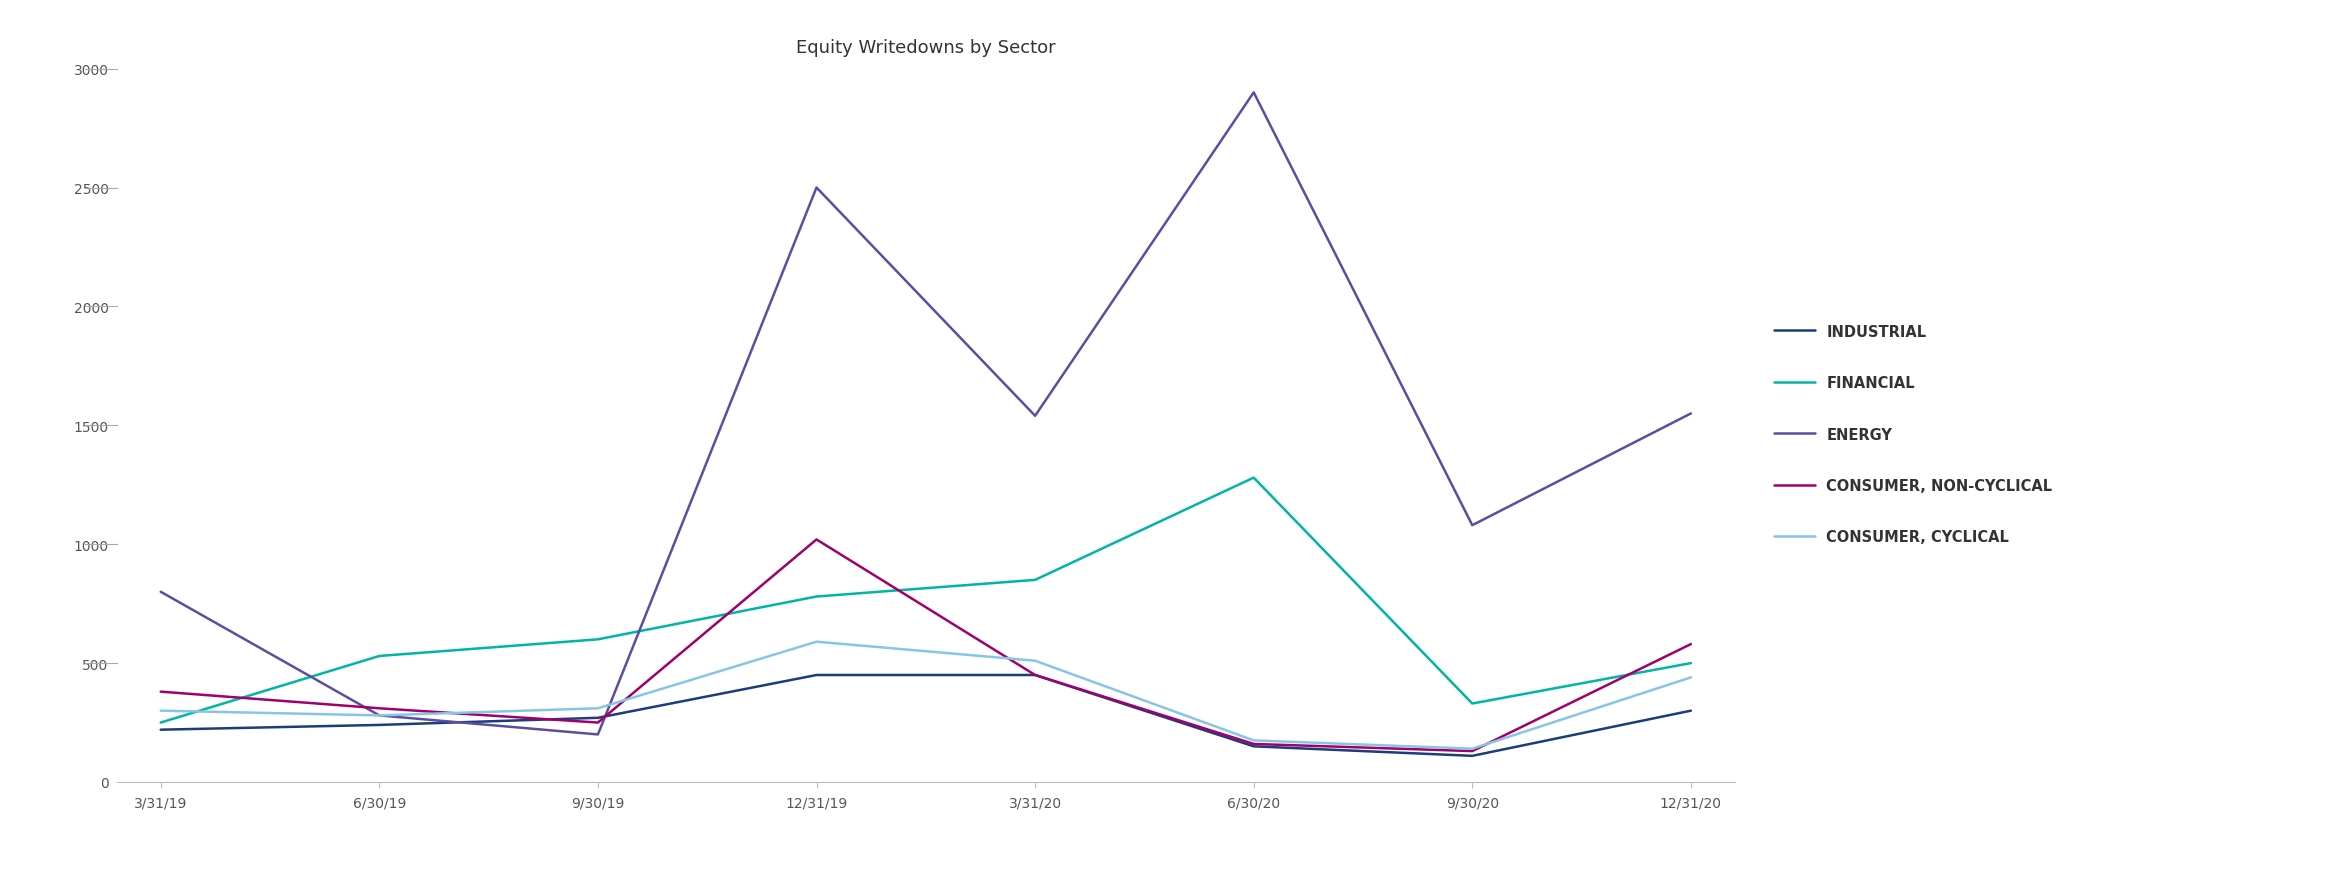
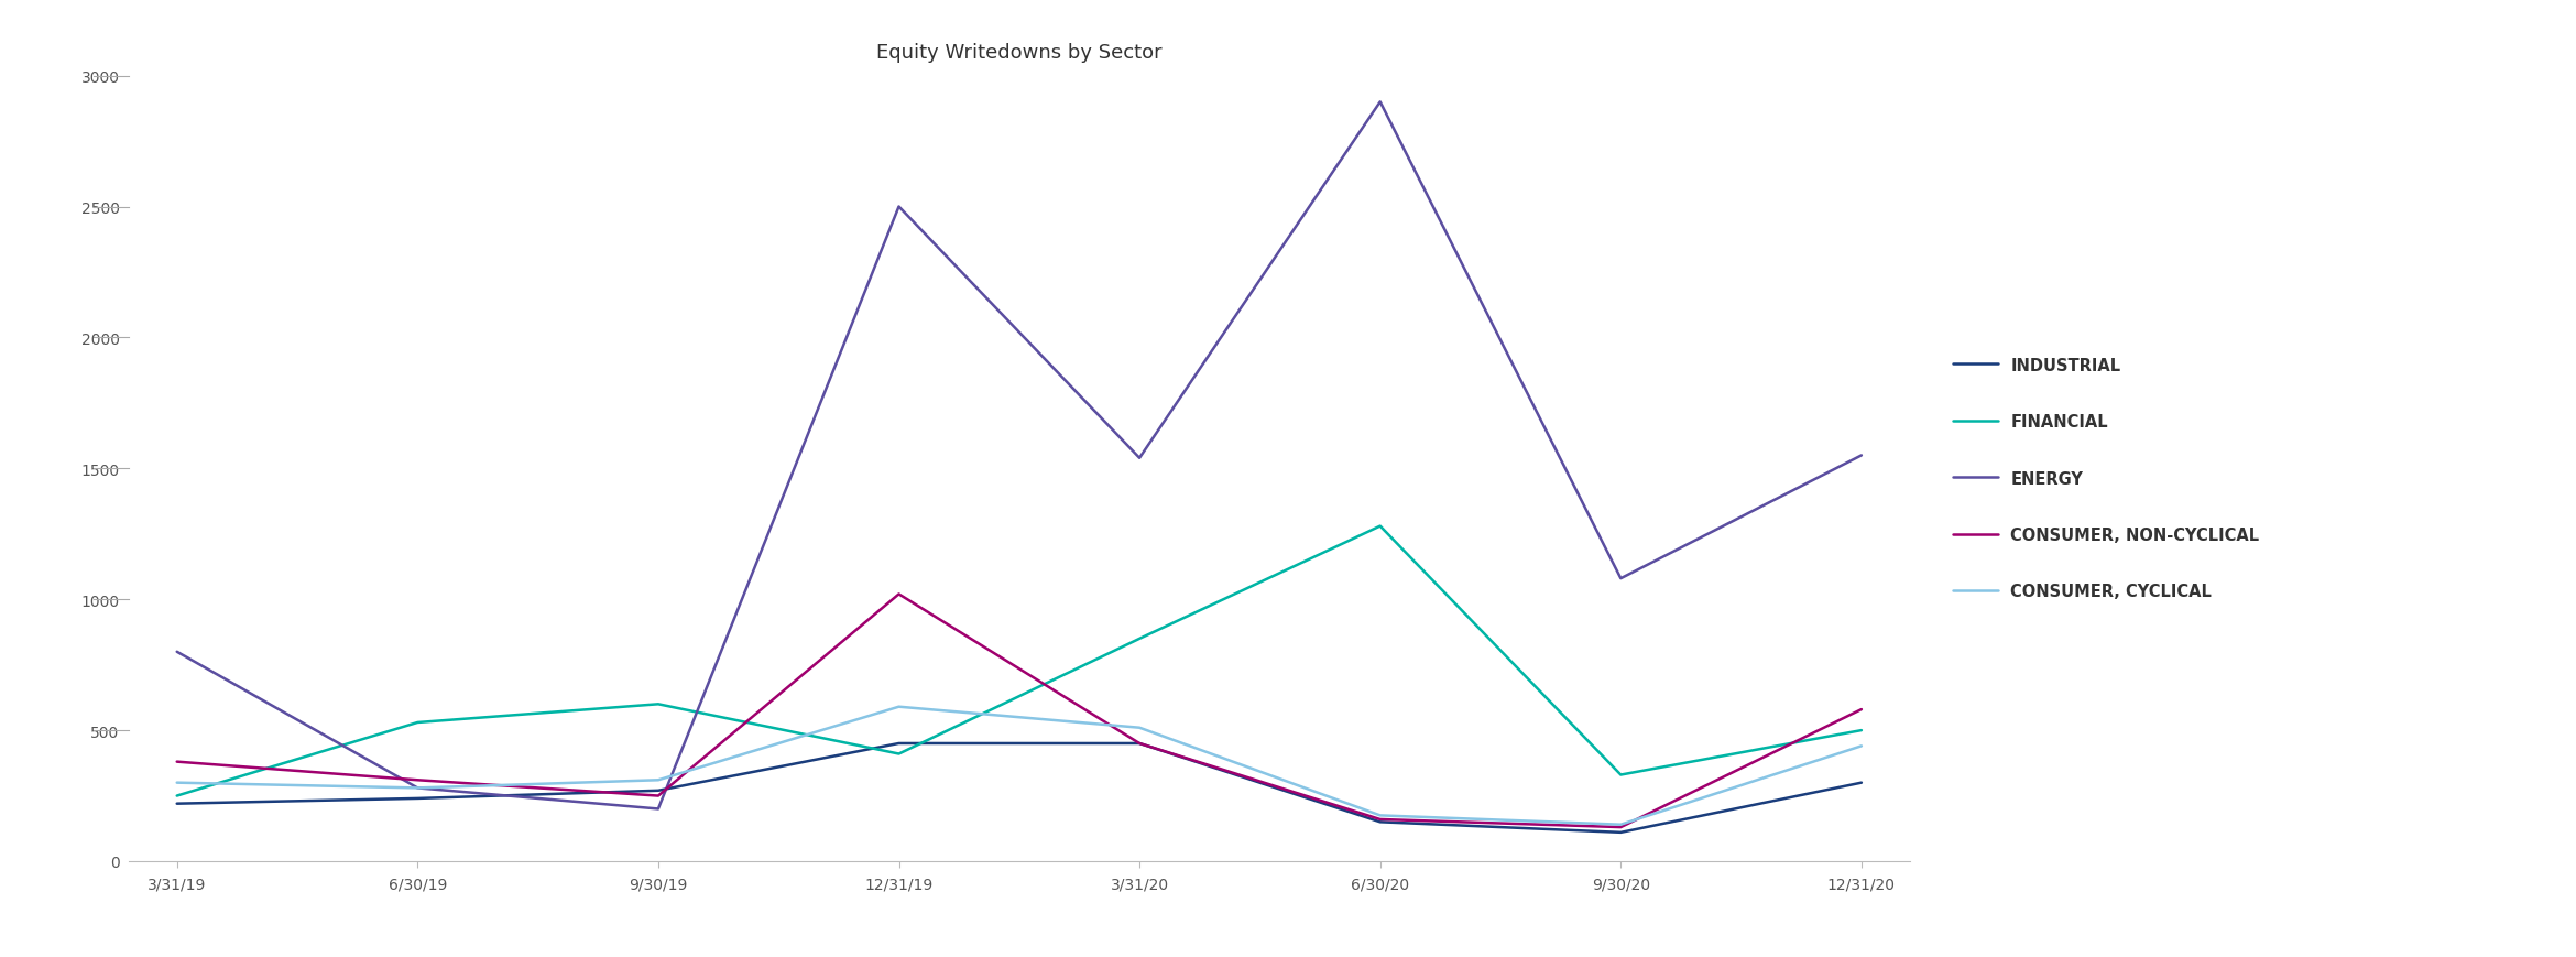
FINANCIAL/12/31/19: 780 -> 410
